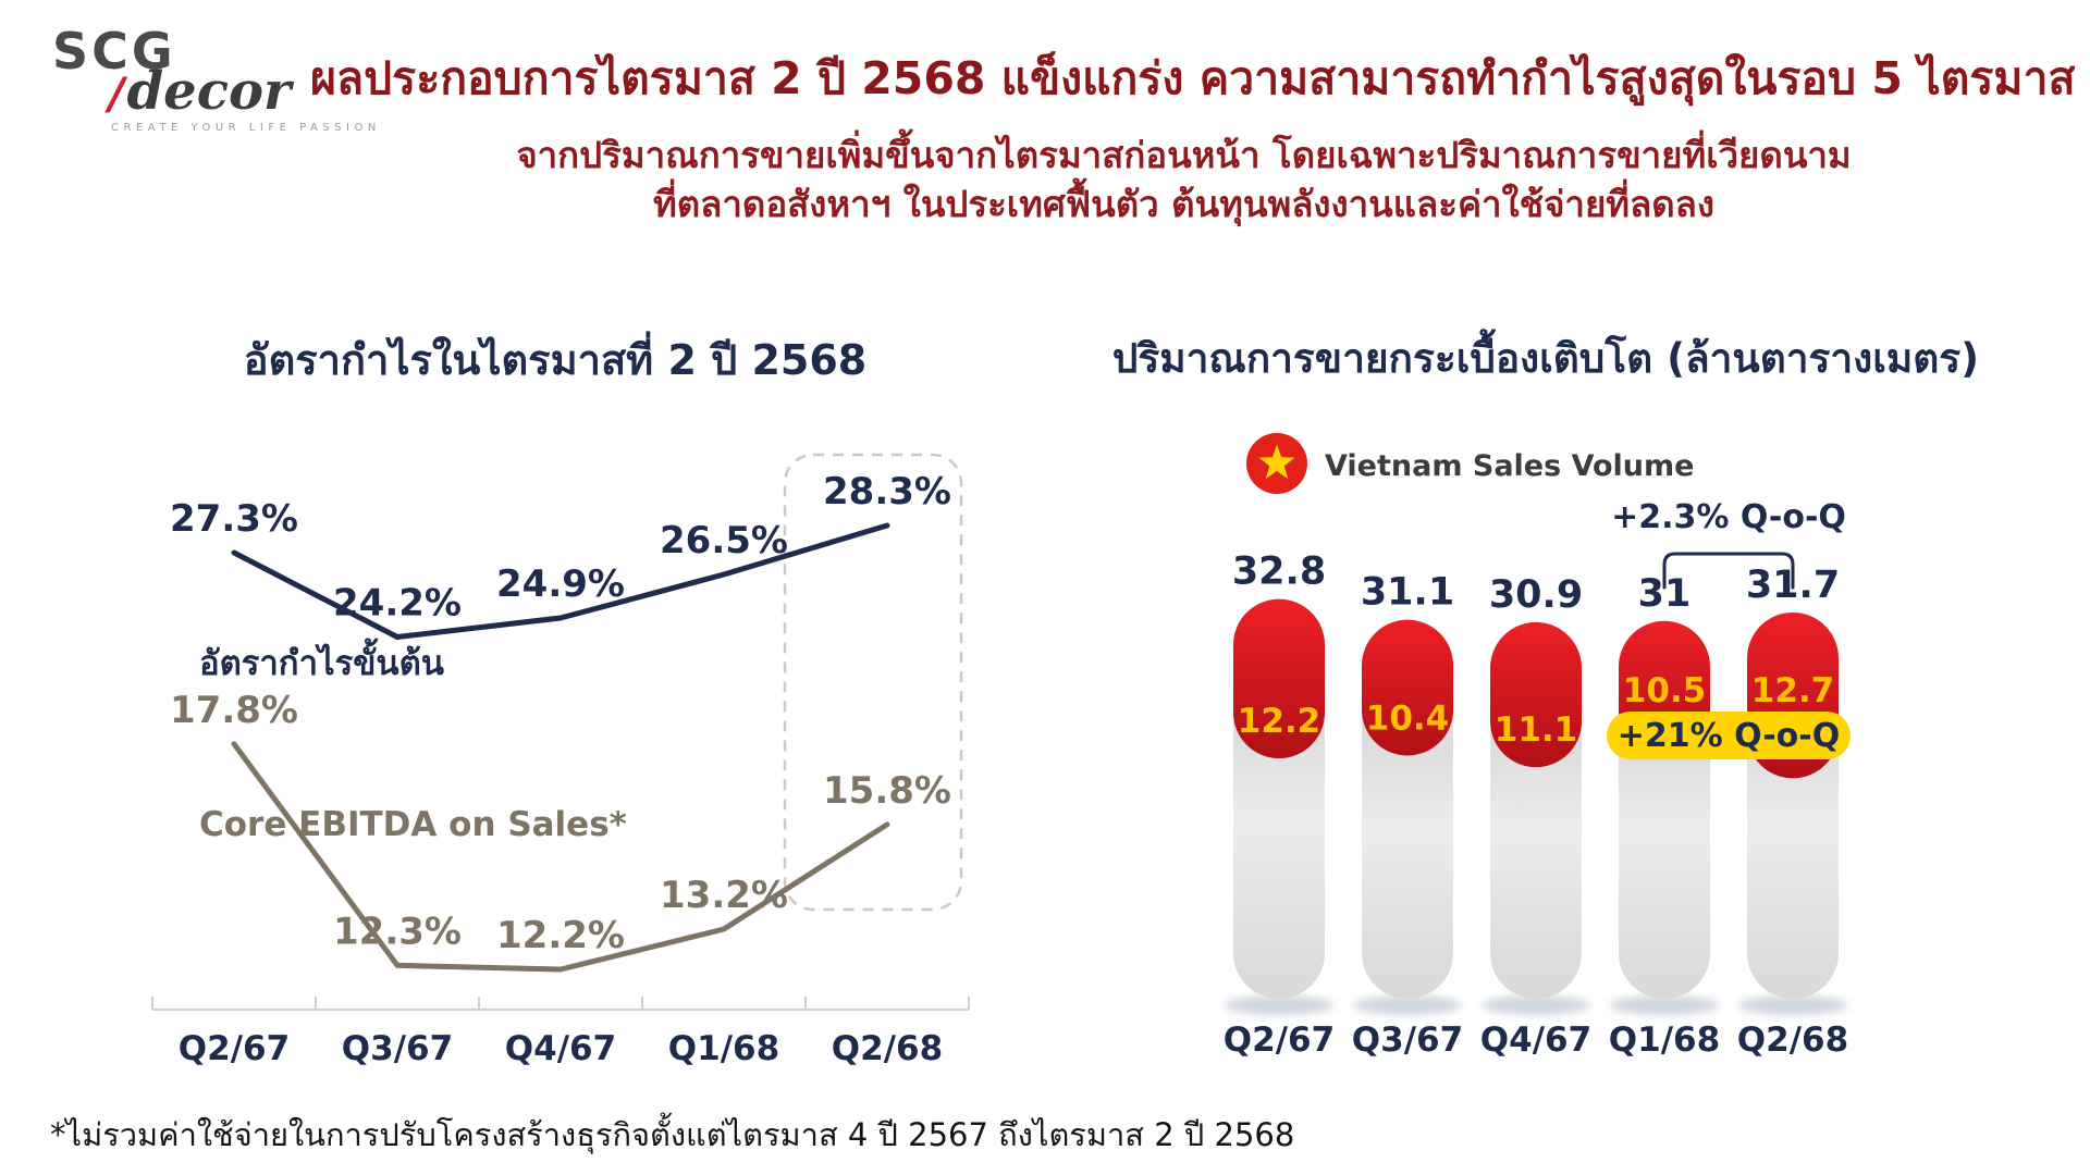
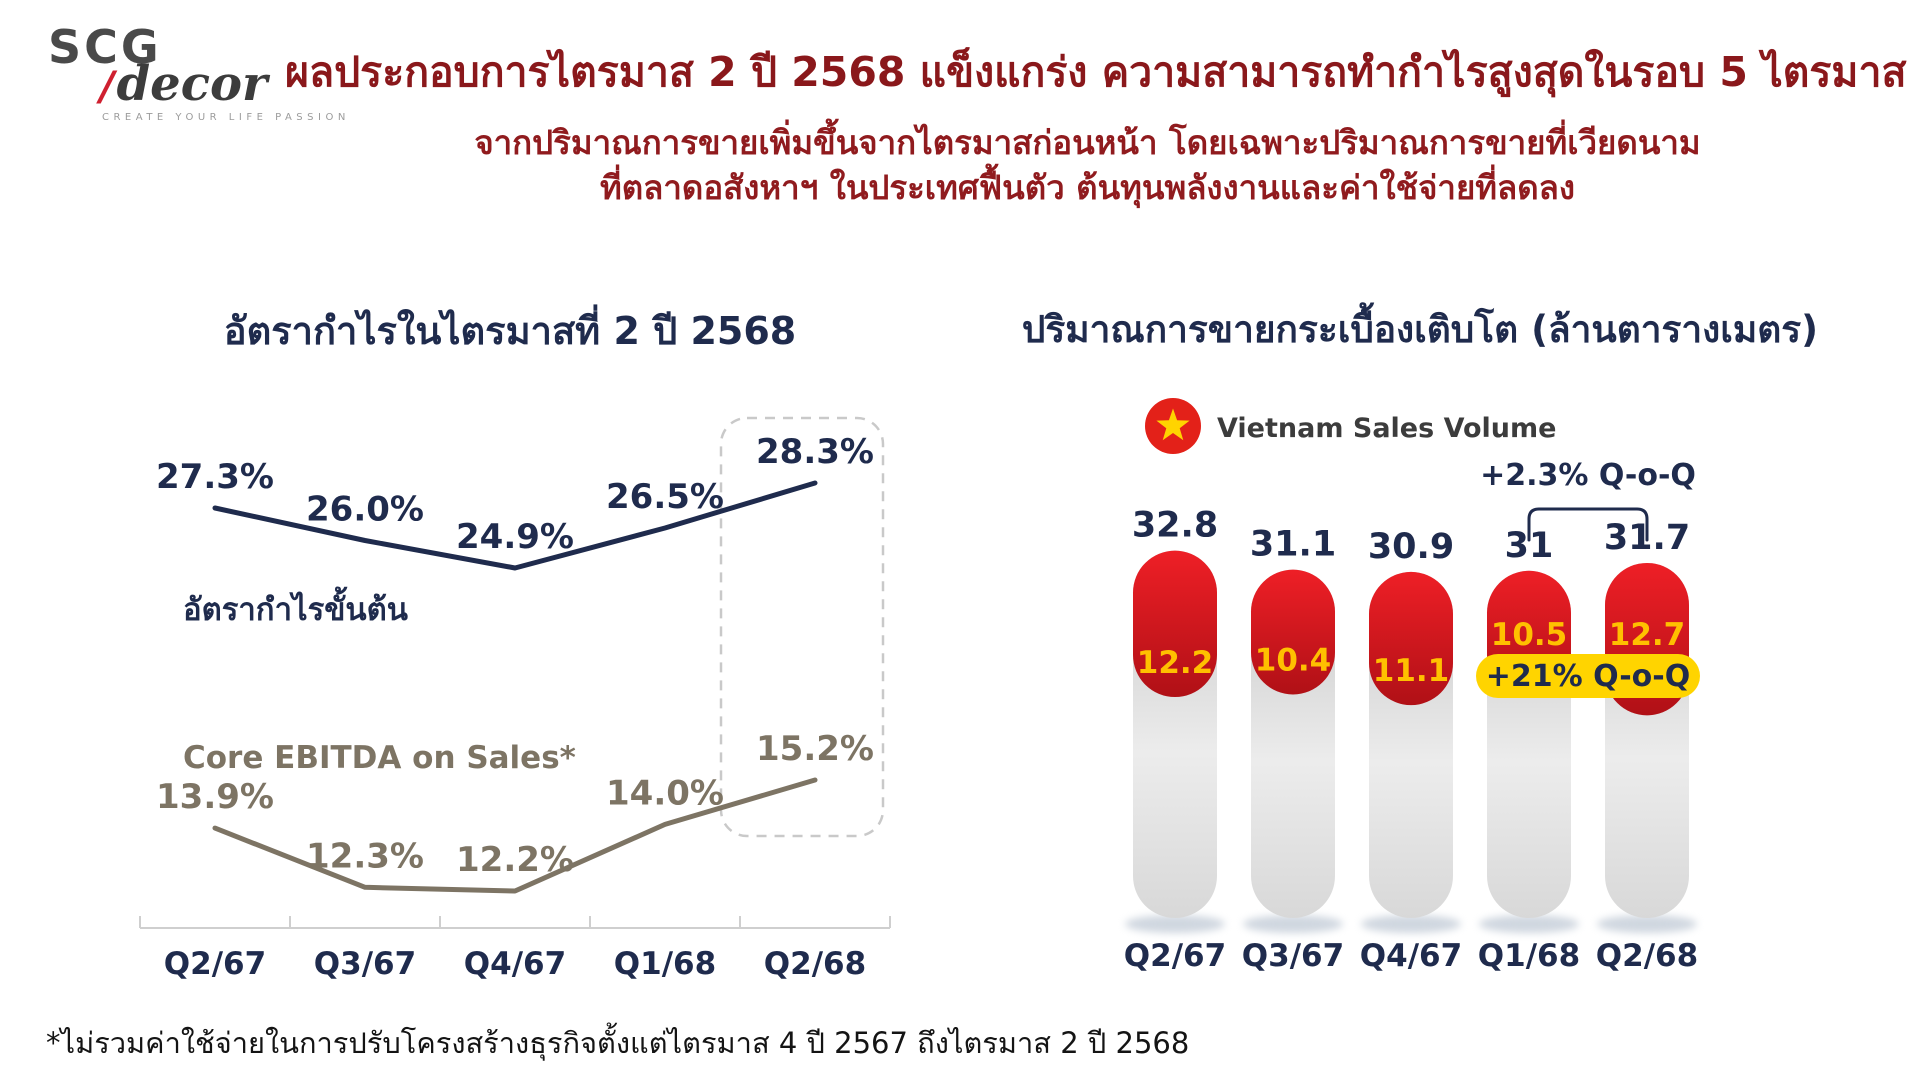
อัตรากำไรในไตรมาสที่ 2 ปี 2568/Core EBITDA on Sales*/Q2/67: 17.8% -> 13.9%
อัตรากำไรในไตรมาสที่ 2 ปี 2568/อัตรากำไรขั้นต้น/Q3/67: 24.2% -> 26.0%
อัตรากำไรในไตรมาสที่ 2 ปี 2568/Core EBITDA on Sales*/Q1/68: 13.2% -> 14.0%
อัตรากำไรในไตรมาสที่ 2 ปี 2568/Core EBITDA on Sales*/Q2/68: 15.8% -> 15.2%
